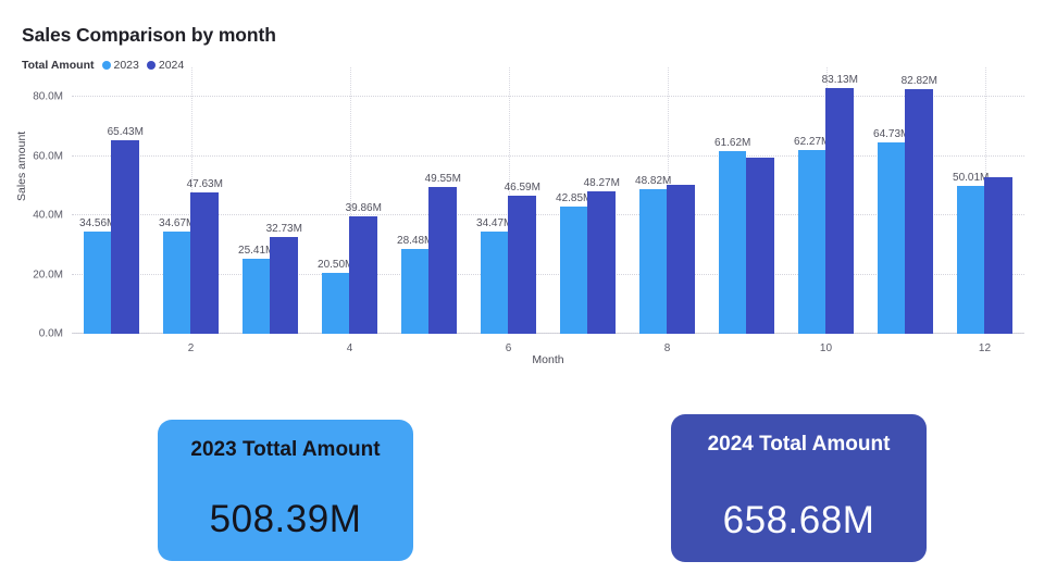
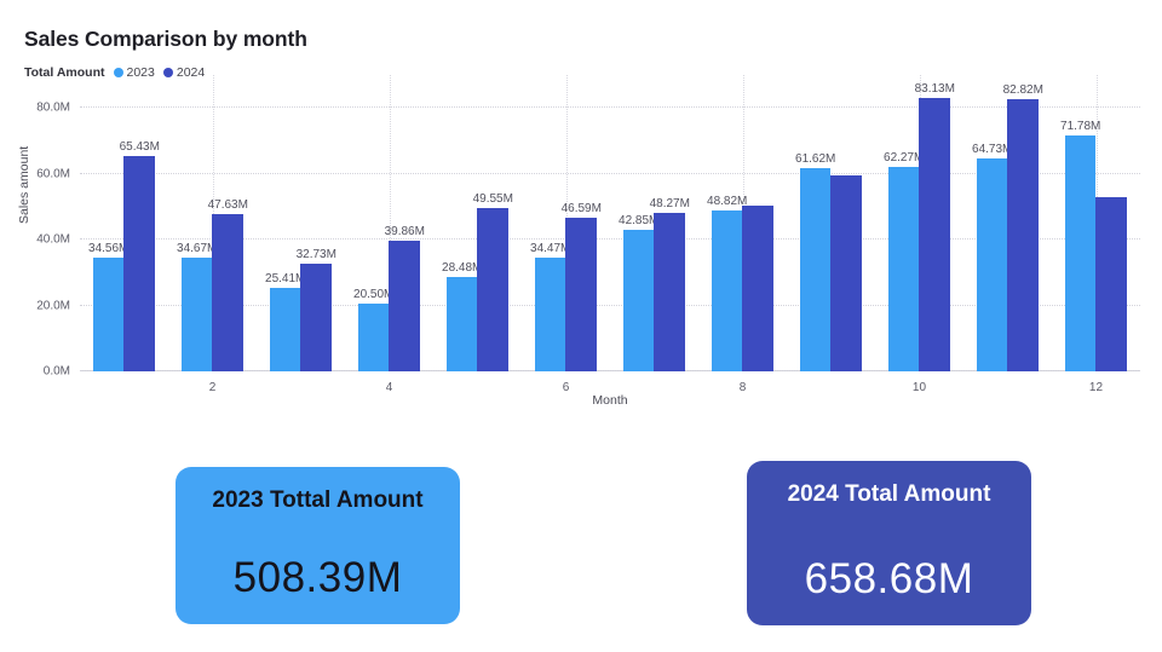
2023/12: 50.01M -> 71.78M
